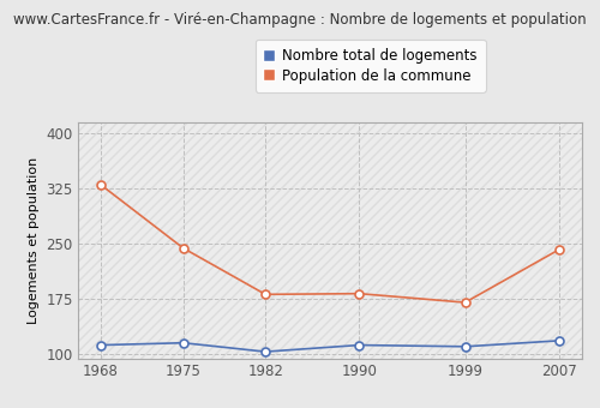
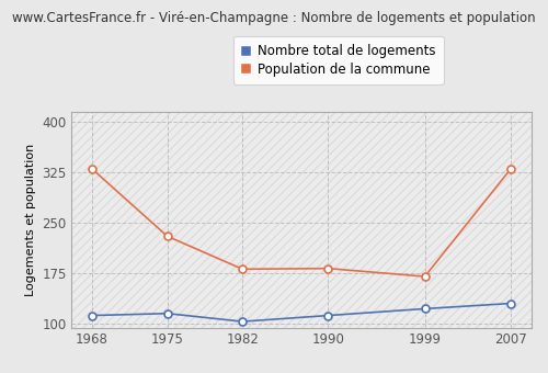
Population de la commune/1975: 244 -> 230
Nombre total de logements/1999: 110 -> 122
Nombre total de logements/2007: 118 -> 130
Population de la commune/2007: 242 -> 330
